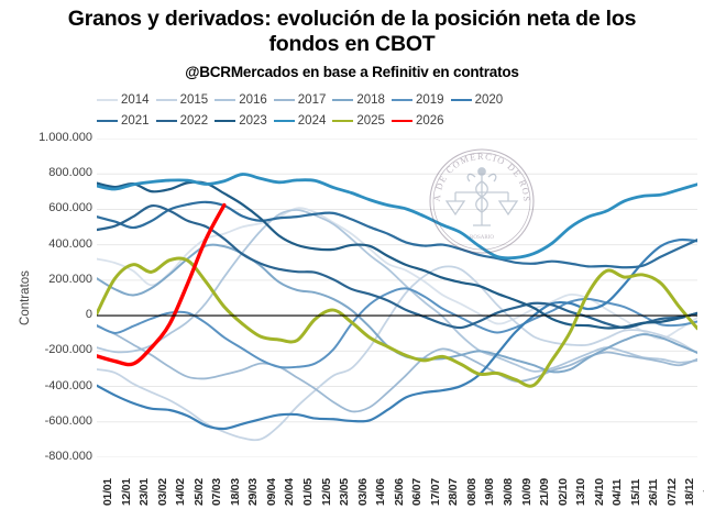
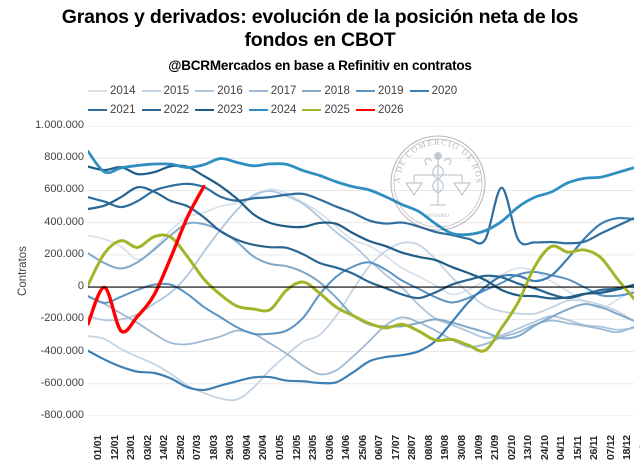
2024/01/01: 740000 -> 850000
2026/12/01: -260000 -> -10000
2021/02/10: 300000 -> 610000
